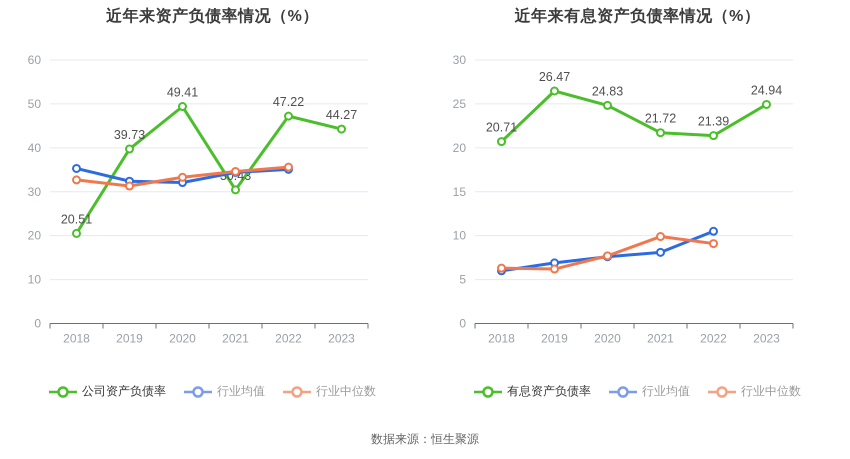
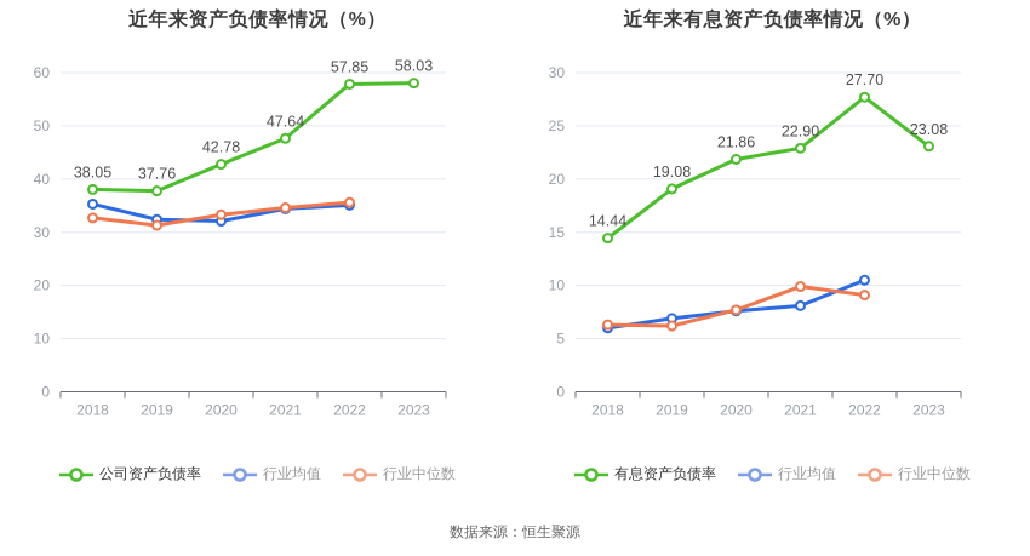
近年来资产负债率情况（%）/公司资产负债率/2018: 20.51 -> 38.05
近年来资产负债率情况（%）/公司资产负债率/2019: 39.73 -> 37.76
近年来资产负债率情况（%）/公司资产负债率/2020: 49.41 -> 42.78
近年来资产负债率情况（%）/公司资产负债率/2021: 30.43 -> 47.64
近年来资产负债率情况（%）/公司资产负债率/2022: 47.22 -> 57.85
近年来资产负债率情况（%）/公司资产负债率/2023: 44.27 -> 58.03
近年来有息资产负债率情况（%）/有息资产负债率/2018: 20.71 -> 14.44
近年来有息资产负债率情况（%）/有息资产负债率/2019: 26.47 -> 19.08
近年来有息资产负债率情况（%）/有息资产负债率/2020: 24.83 -> 21.86
近年来有息资产负债率情况（%）/有息资产负债率/2021: 21.72 -> 22.90
近年来有息资产负债率情况（%）/有息资产负债率/2022: 21.39 -> 27.70
近年来有息资产负债率情况（%）/有息资产负债率/2023: 24.94 -> 23.08
